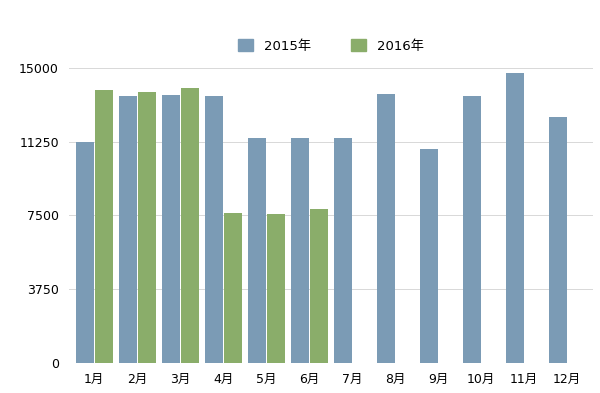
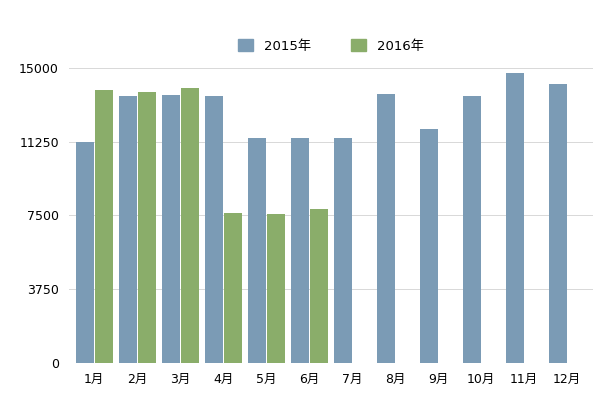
2015年/9月: 10900 -> 11900
2015年/12月: 12500 -> 14200
